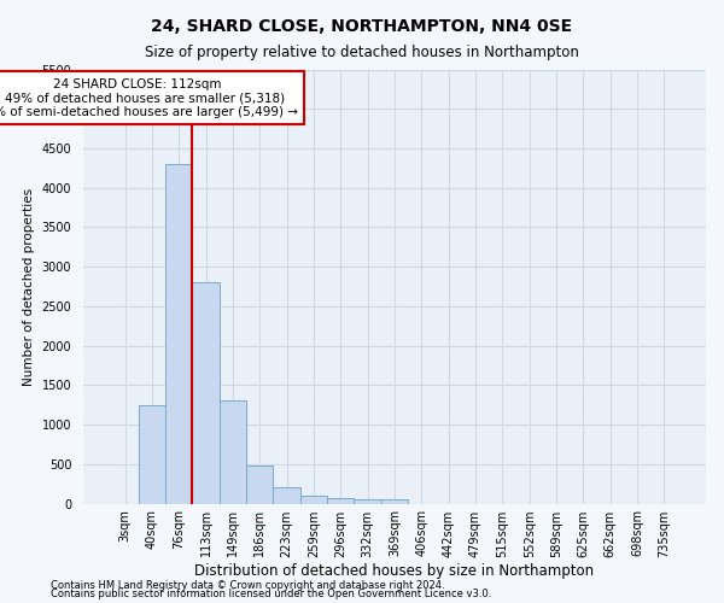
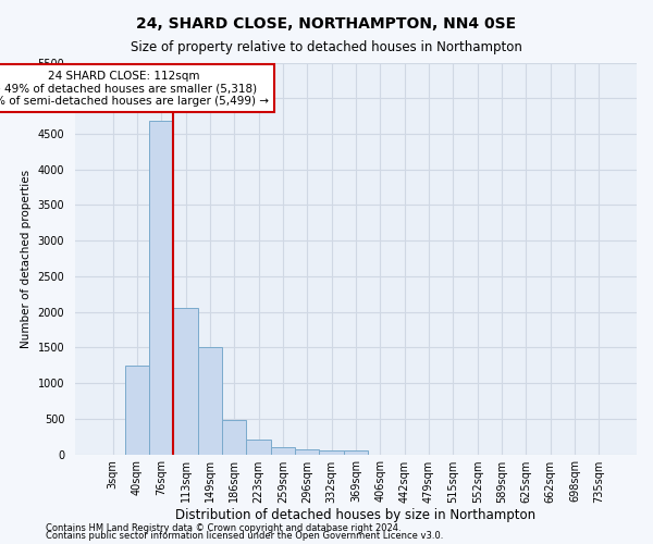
76sqm: 4300 -> 4680
113sqm: 2800 -> 2060
149sqm: 1300 -> 1500
